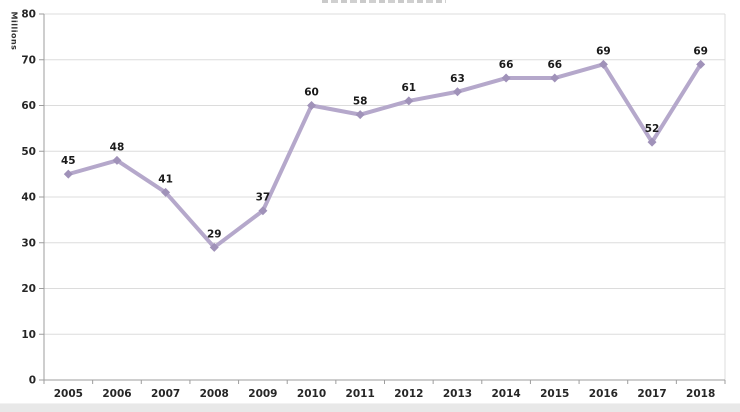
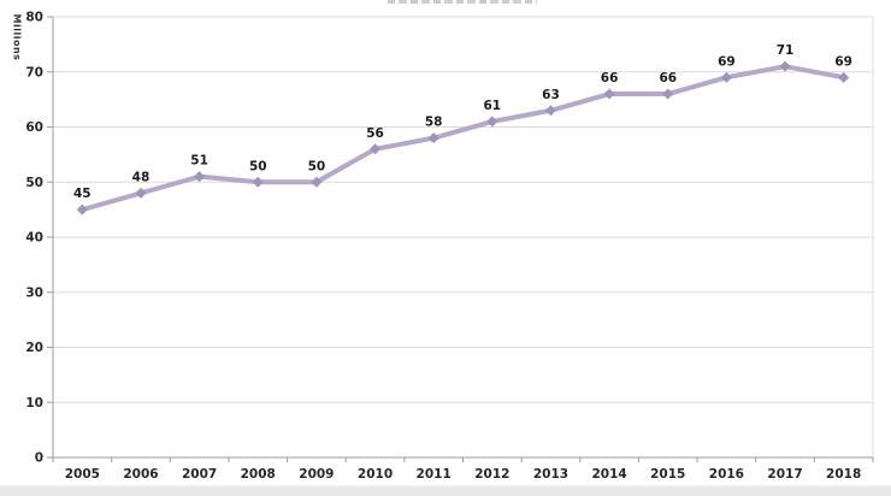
2007: 41 -> 51
2008: 29 -> 50
2009: 37 -> 50
2010: 60 -> 56
2017: 52 -> 71
